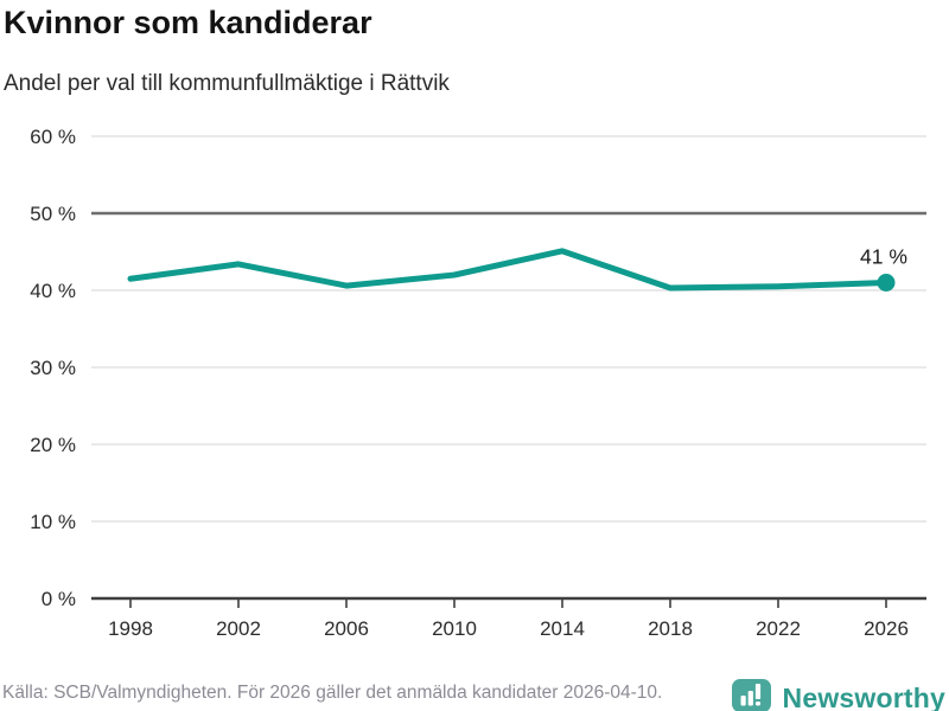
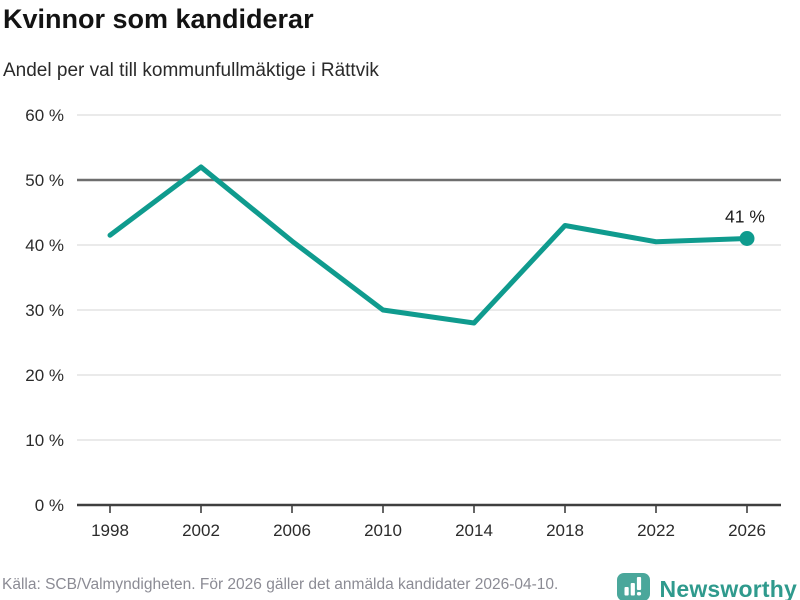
2002: 43% -> 52%
2010: 42% -> 30%
2014: 45% -> 28%
2018: 40% -> 43%
